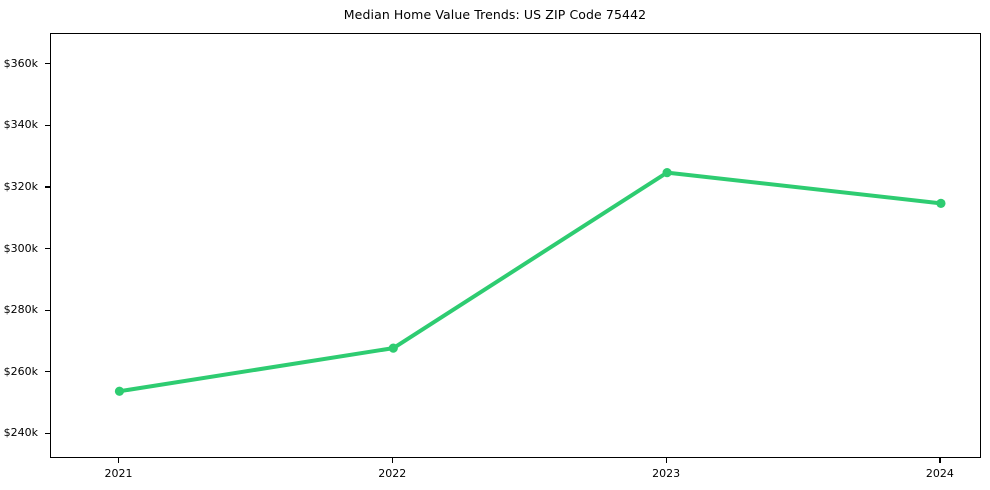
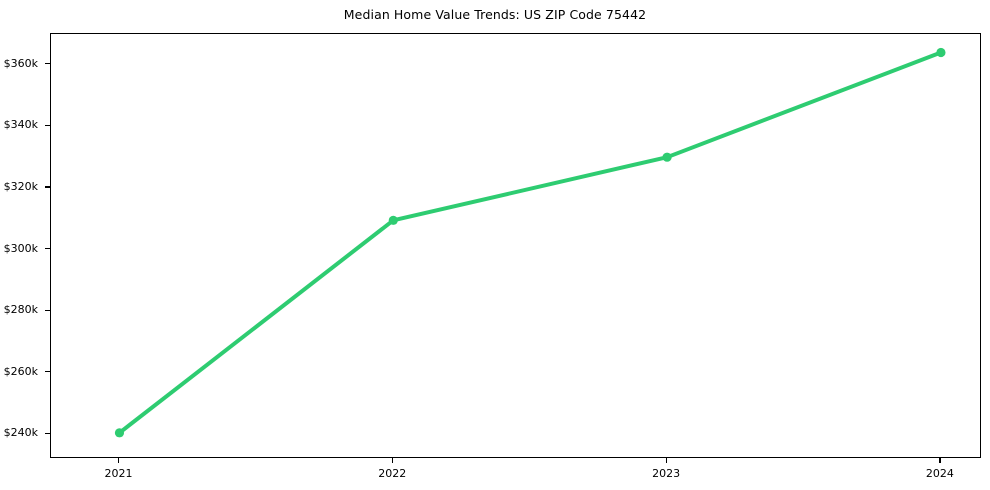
2021: $254k -> $240k
2022: $268k -> $310k
2023: $325k -> $330k
2024: $315k -> $364k
